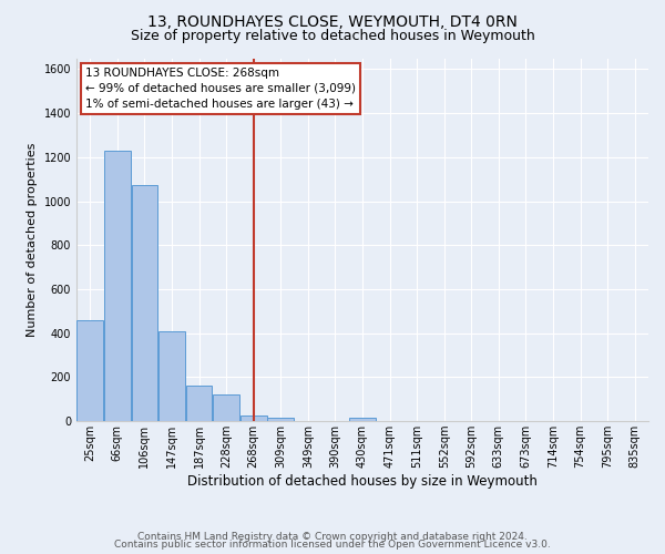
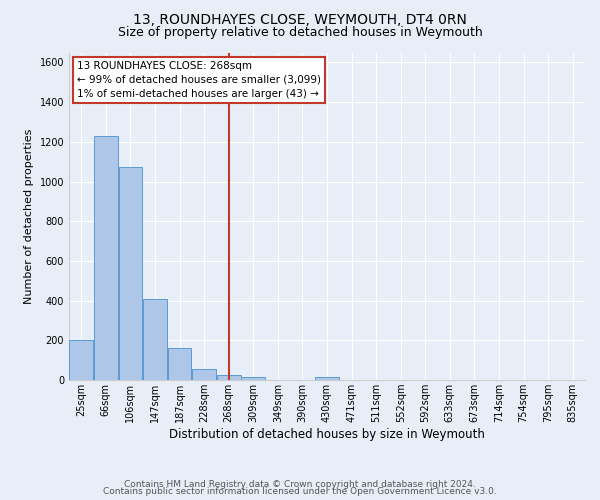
25sqm: 460 -> 200
228sqm: 120 -> 60
